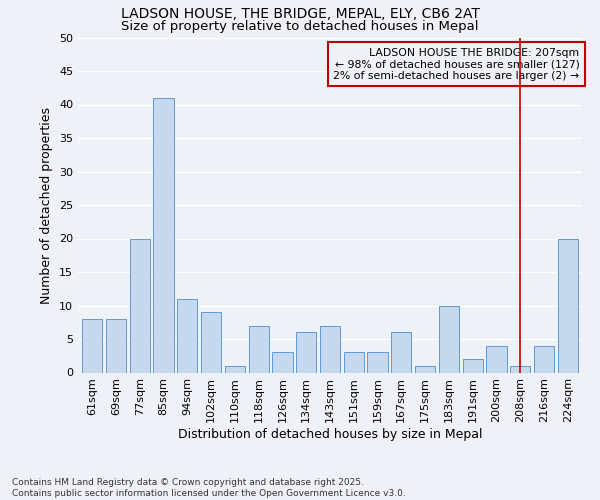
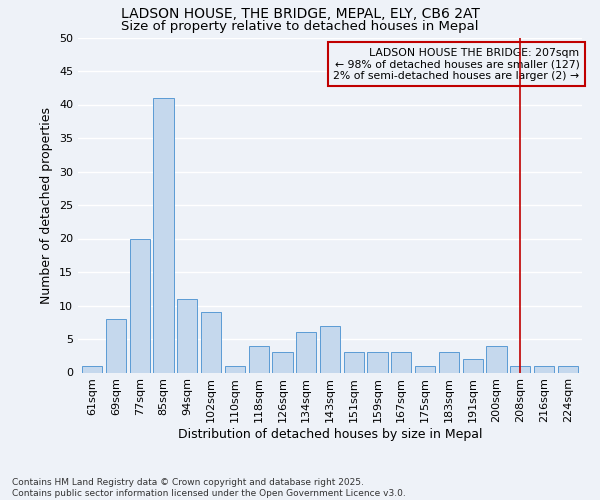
61sqm: 8 -> 1
118sqm: 7 -> 4
167sqm: 6 -> 3
183sqm: 10 -> 3
216sqm: 4 -> 1
224sqm: 20 -> 1
